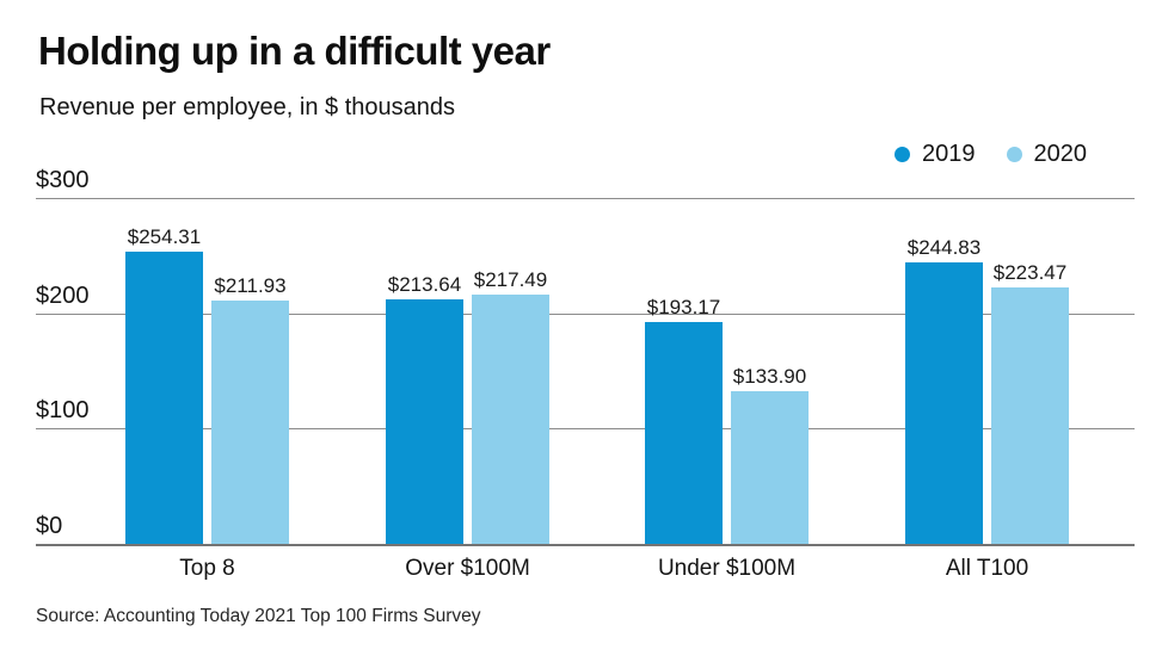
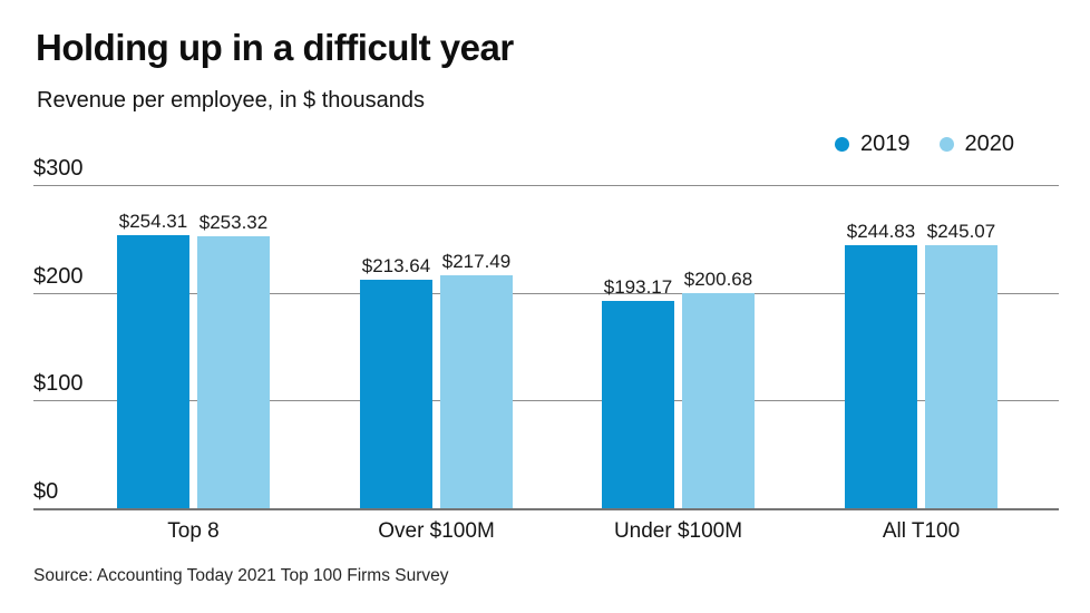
2020/Top 8: $211.93 -> $253.32
2020/Under $100M: $133.90 -> $200.68
2020/All T100: $223.47 -> $245.07
